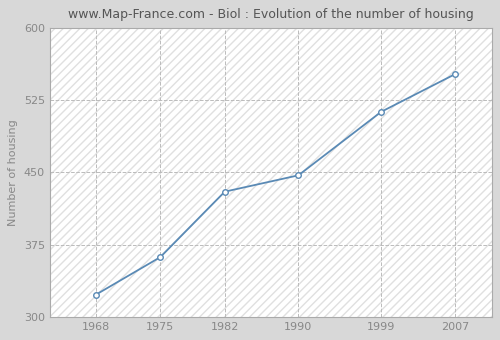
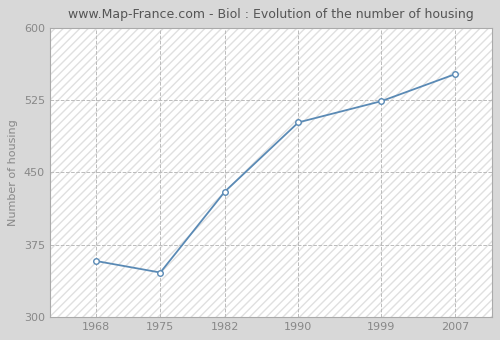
1968: 323 -> 358
1975: 362 -> 346
1990: 447 -> 502
1999: 513 -> 524
